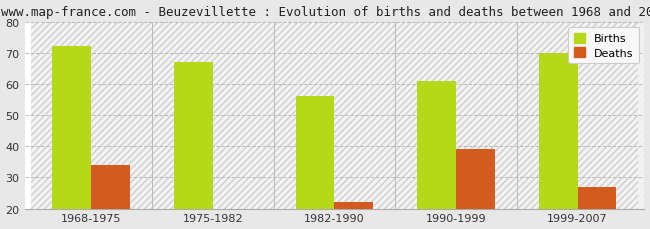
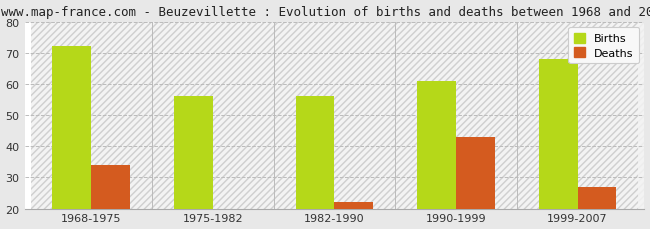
Births/1975-1982: 67 -> 56
Deaths/1990-1999: 39 -> 43
Births/1999-2007: 70 -> 68
